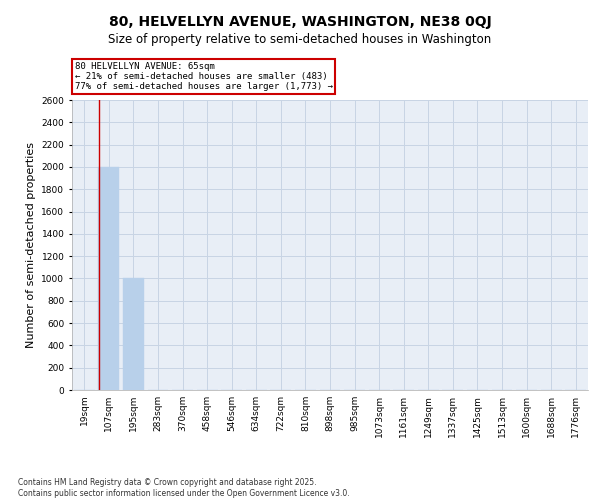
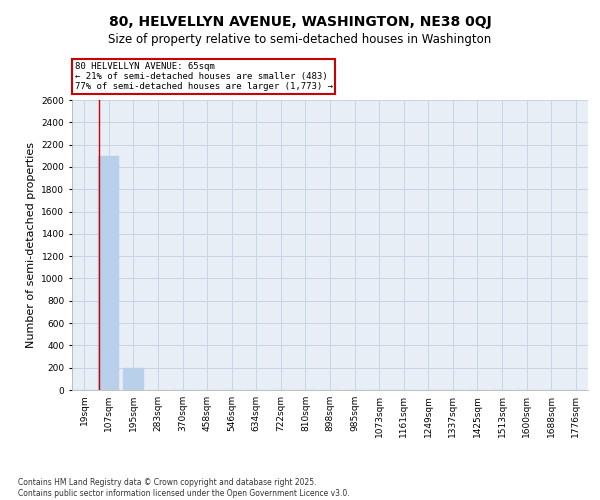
107sqm: 2000 -> 2100
195sqm: 1000 -> 200
